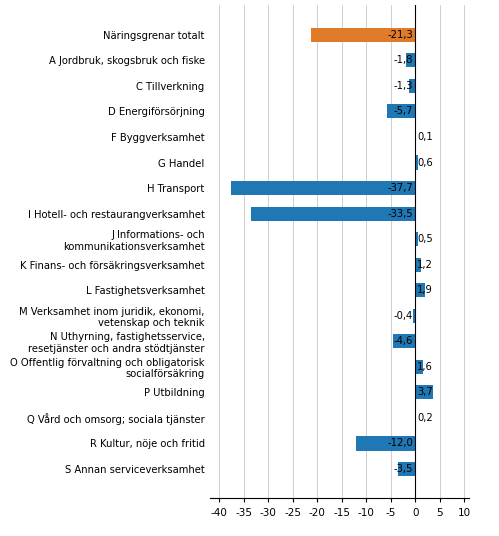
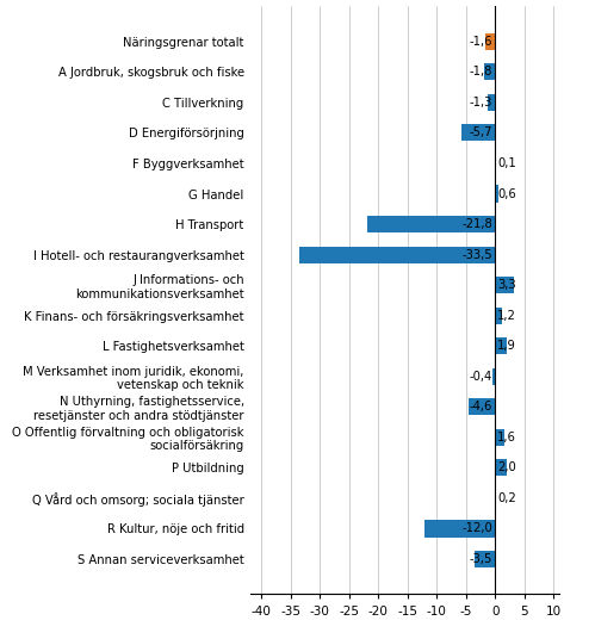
Näringsgrenar totalt: -21,3 -> -1,6
H Transport: -37,7 -> -21,8
J Informations- och kommunikationsverksamhet: 0,5 -> 3,3
P Utbildning: 3,7 -> 2,0
